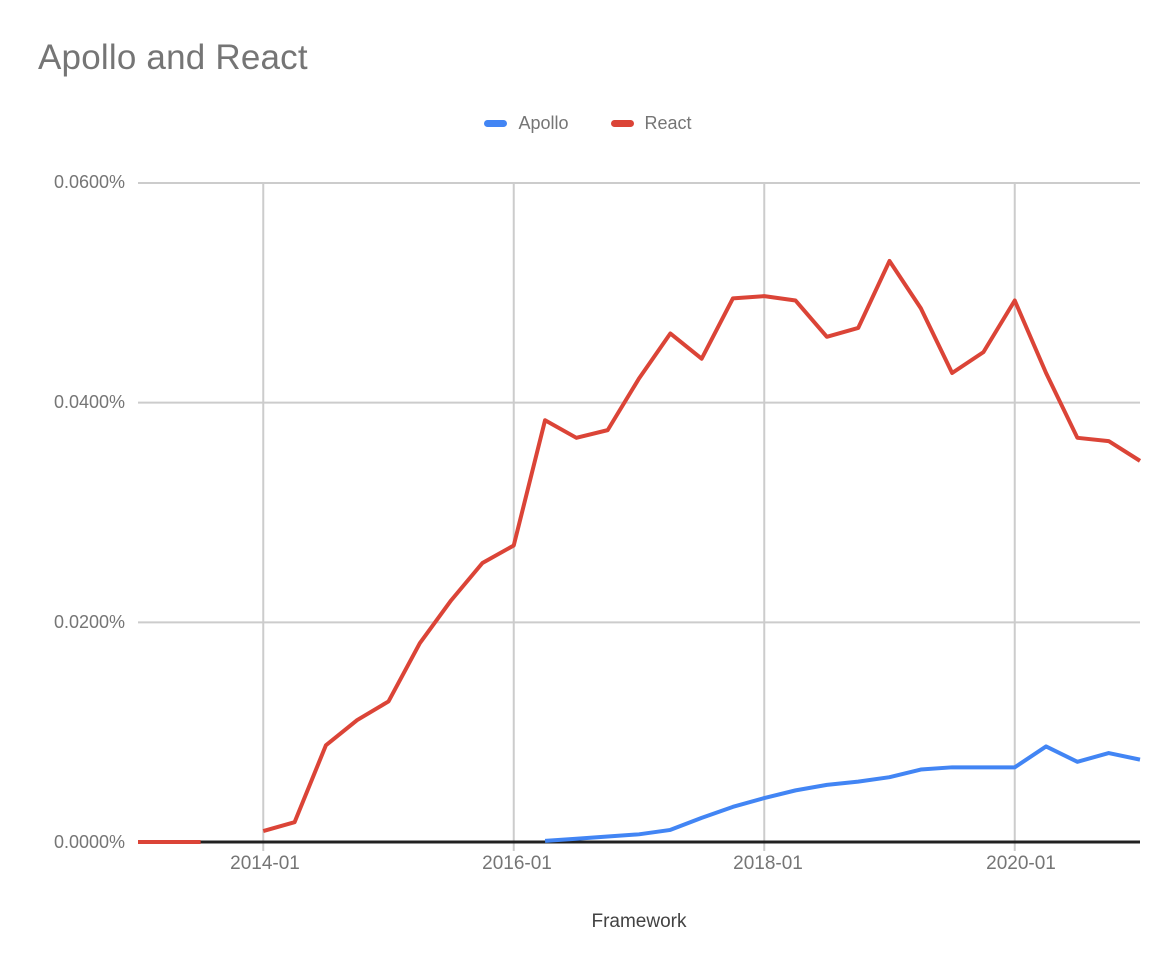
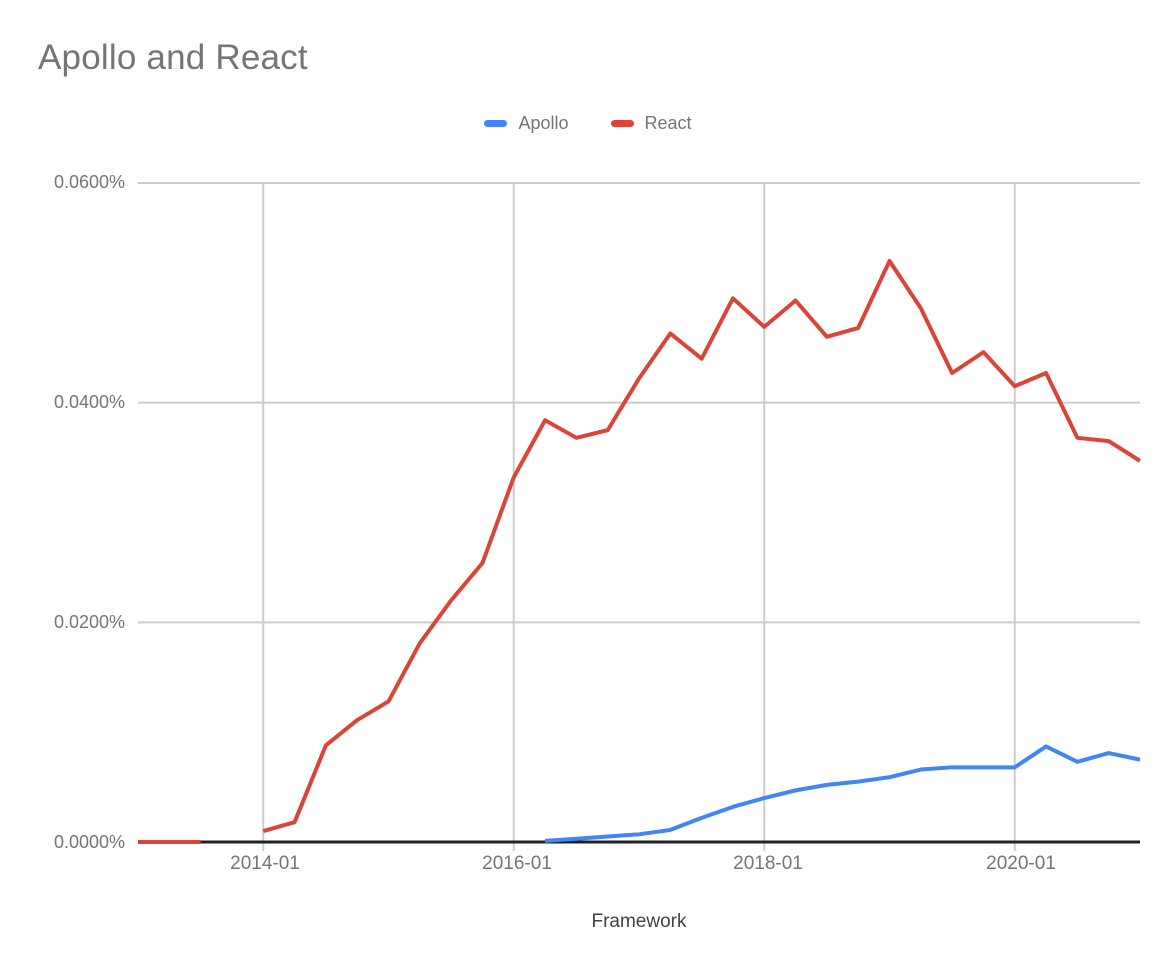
React/2016-01: 0.0270% -> 0.0332%
React/2018-01: 0.0497% -> 0.0469%
React/2020-01: 0.0493% -> 0.0415%
